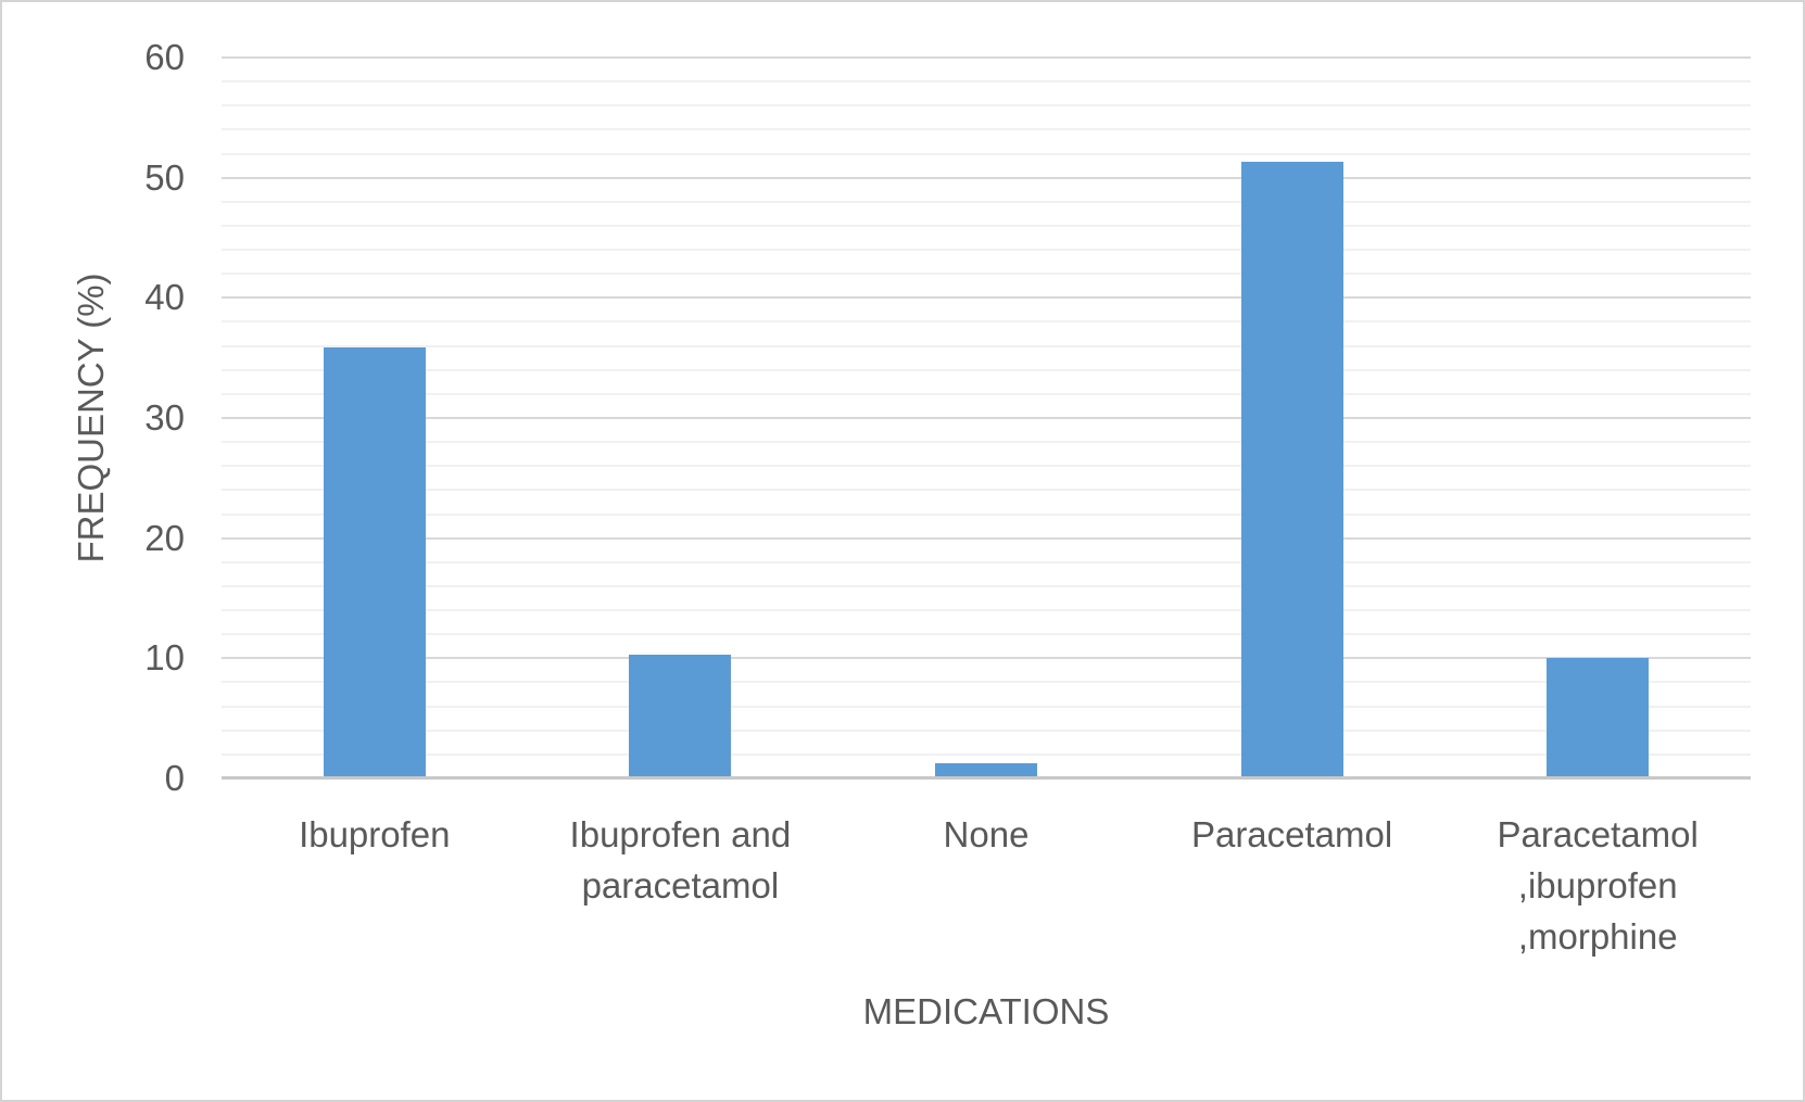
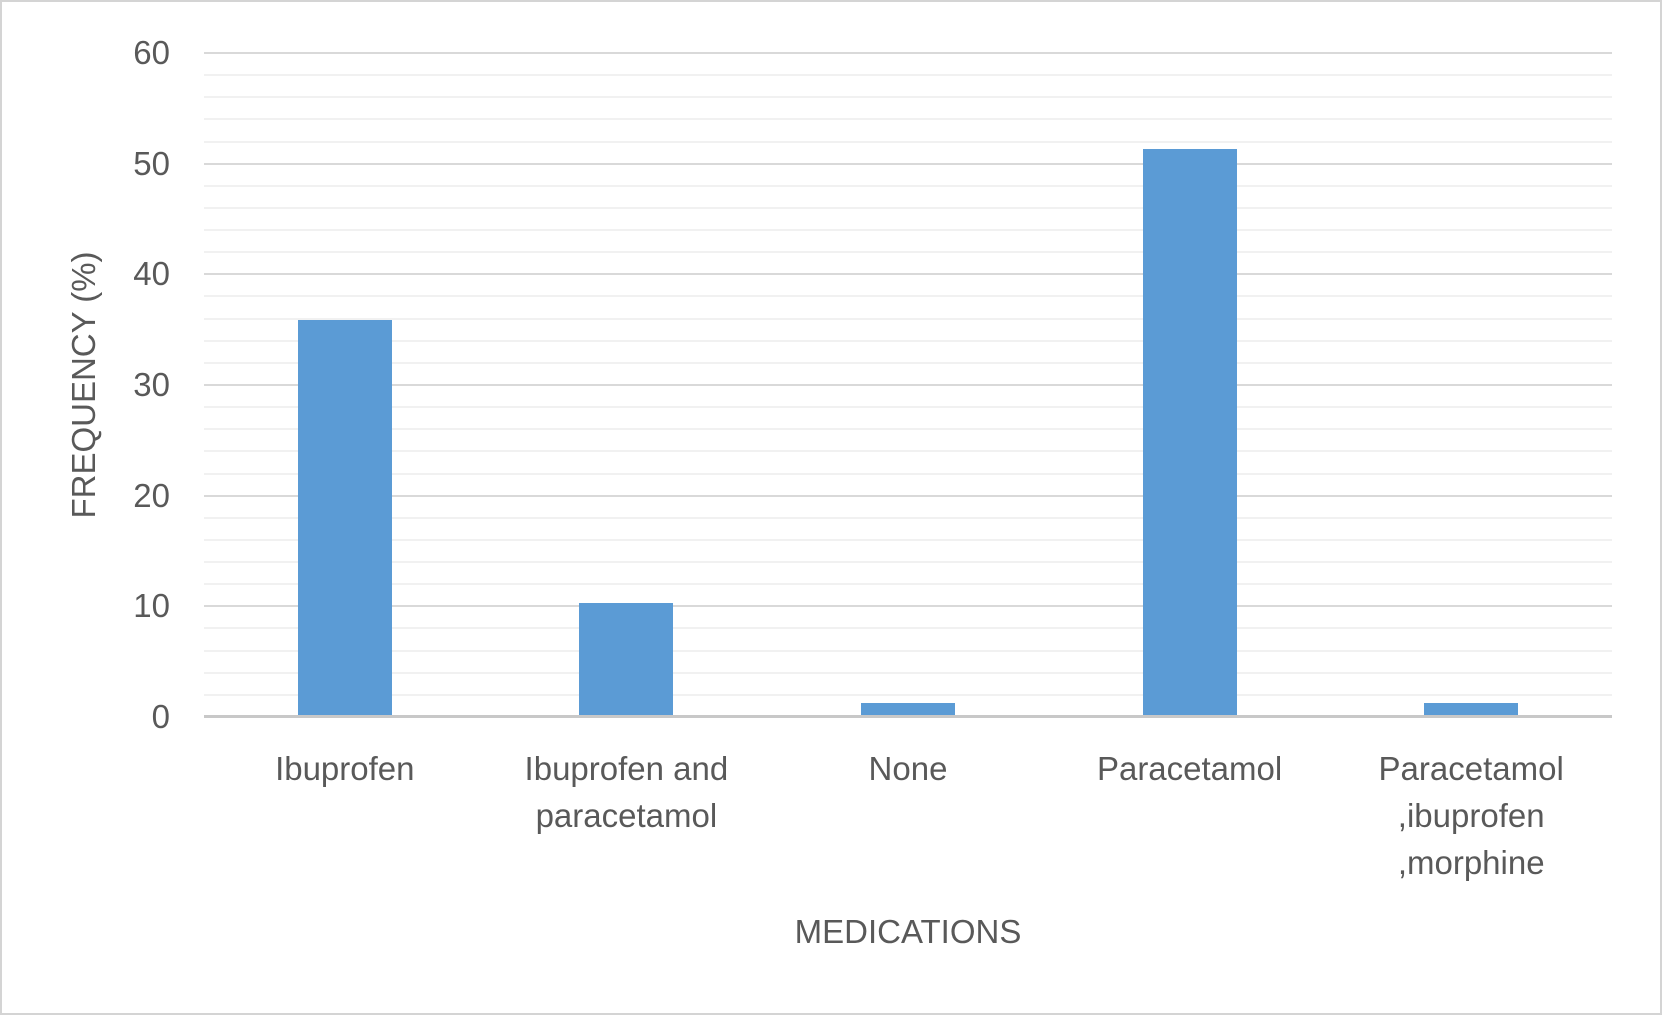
Paracetamol ,ibuprofen ,morphine: 10.0 -> 1.3
